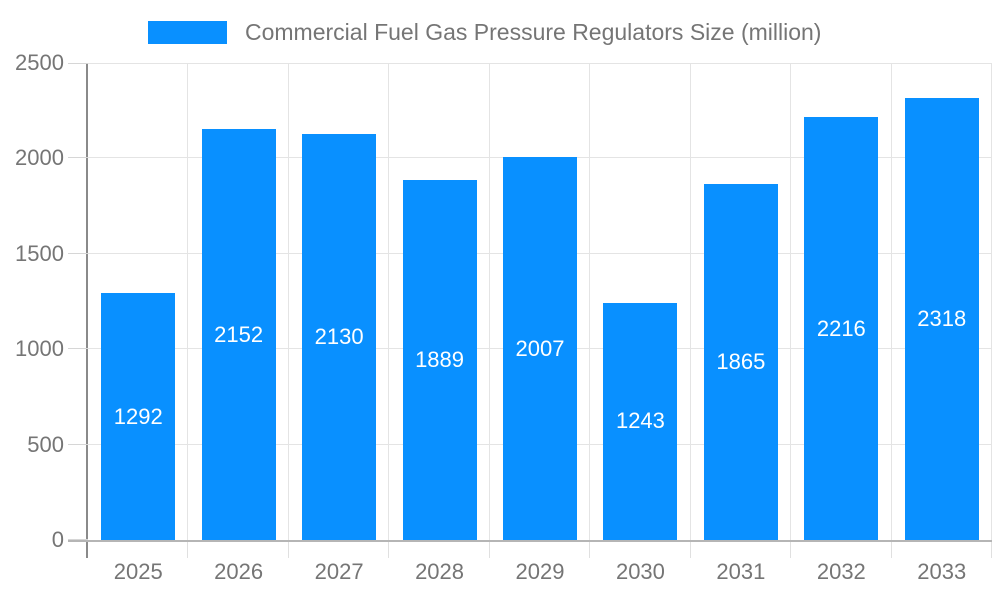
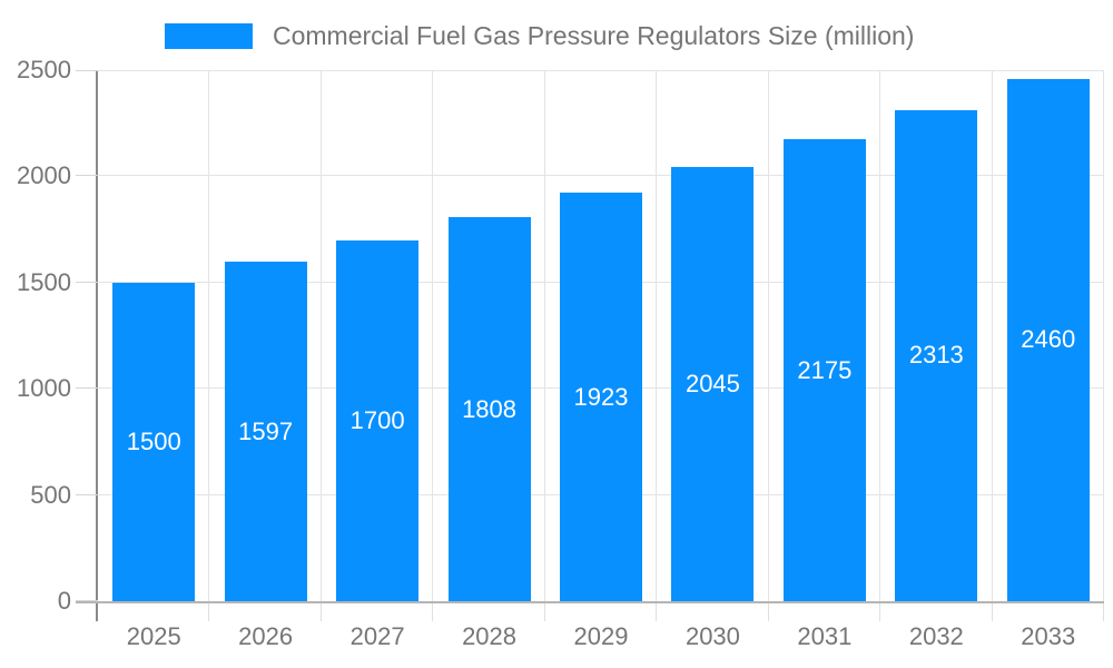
2025: 1292 -> 1500
2026: 2152 -> 1597
2027: 2130 -> 1700
2028: 1889 -> 1808
2029: 2007 -> 1923
2030: 1243 -> 2045
2031: 1865 -> 2175
2032: 2216 -> 2313
2033: 2318 -> 2460
